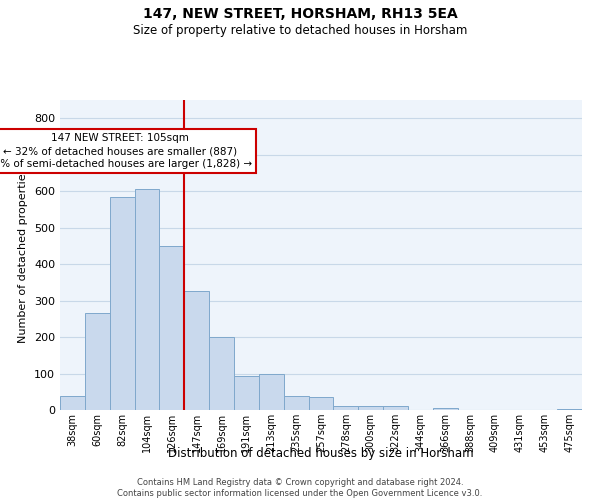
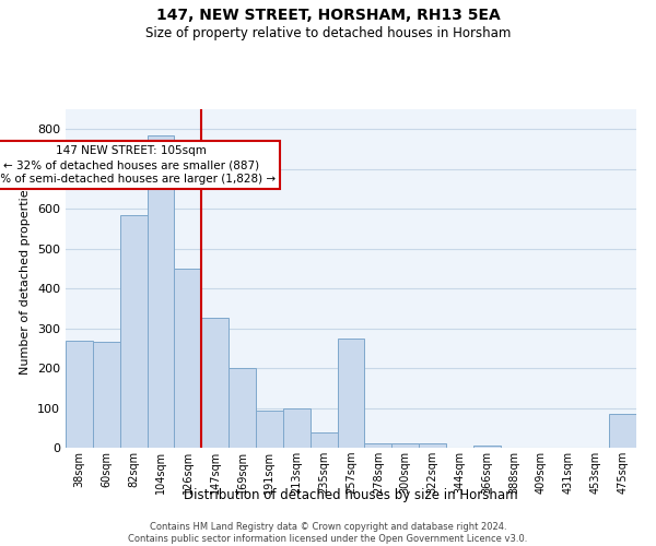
38sqm: 38 -> 270
104sqm: 605 -> 785
257sqm: 35 -> 275
475sqm: 2 -> 85
